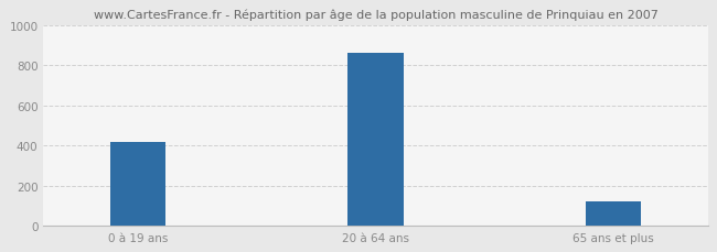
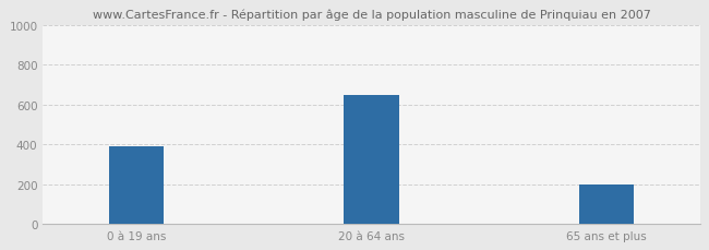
0 à 19 ans: 420 -> 390
20 à 64 ans: 860 -> 650
65 ans et plus: 120 -> 200
